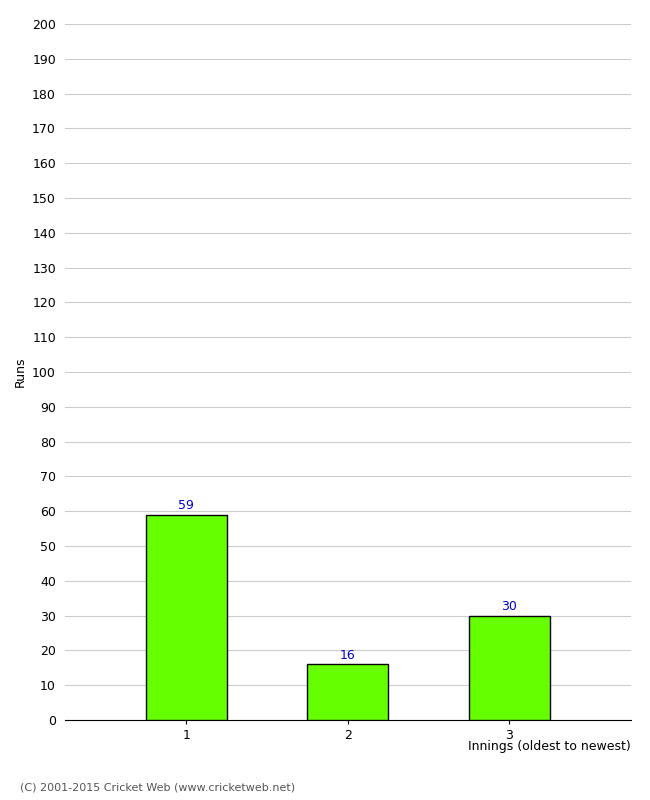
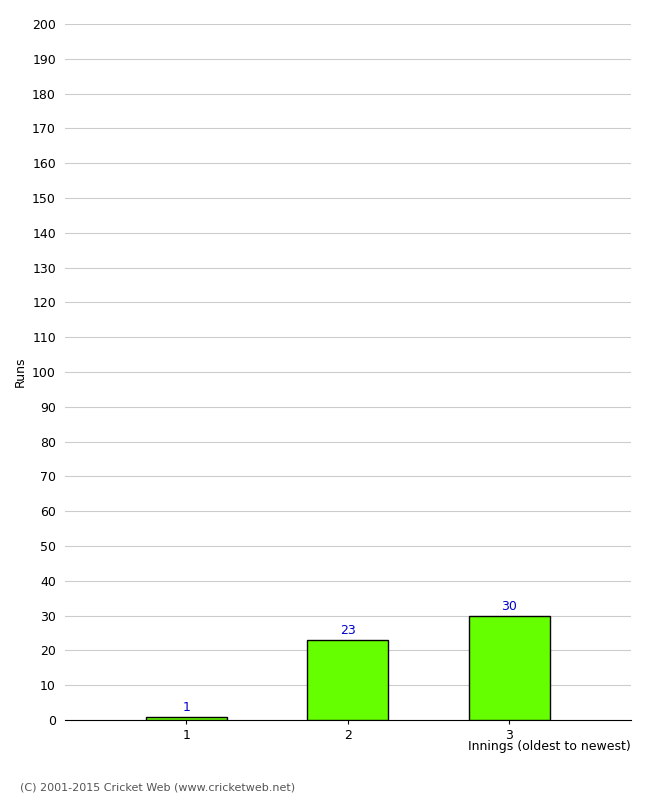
1: 59 -> 1
2: 16 -> 23
